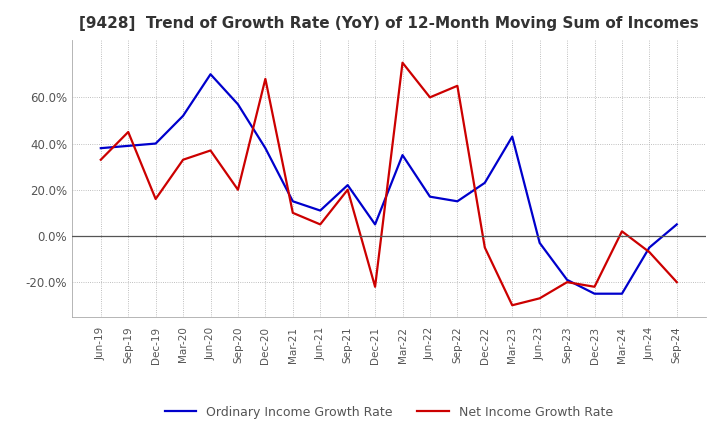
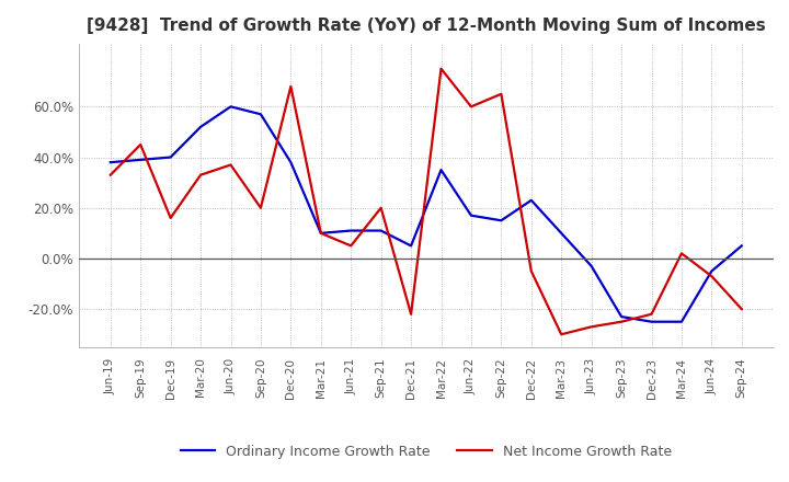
Ordinary Income Growth Rate/Jun-20: 70% -> 60%
Ordinary Income Growth Rate/Mar-21: 15% -> 10%
Ordinary Income Growth Rate/Sep-21: 22% -> 11%
Ordinary Income Growth Rate/Mar-23: 43% -> 10%
Ordinary Income Growth Rate/Sep-23: -19% -> -23%
Net Income Growth Rate/Sep-23: -20% -> -25%
